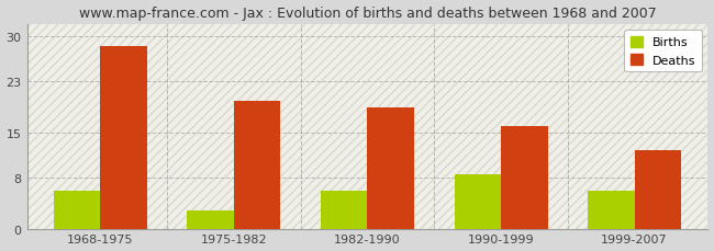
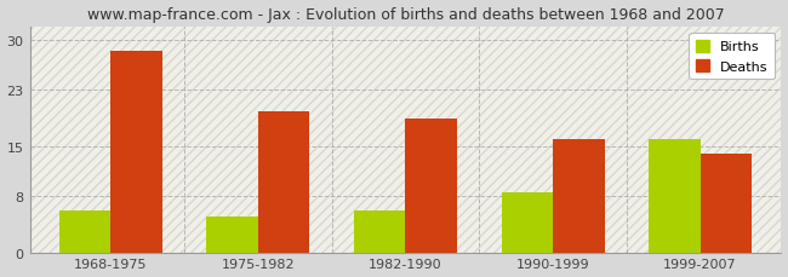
Births/1975-1982: 2.8 -> 5.0
Births/1999-2007: 6.0 -> 16.0
Deaths/1999-2007: 12.2 -> 14.0
